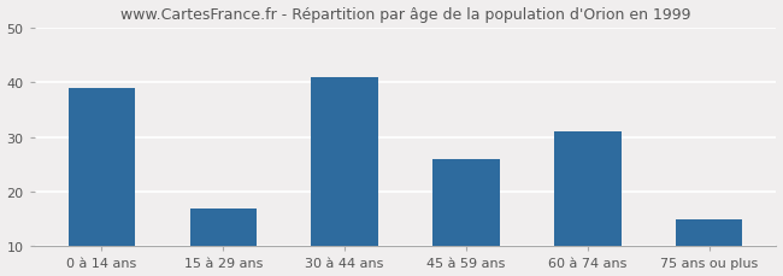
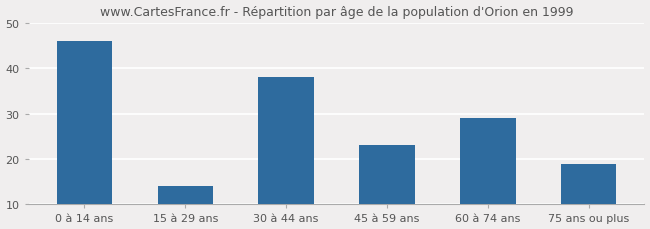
0 à 14 ans: 39 -> 46
15 à 29 ans: 17 -> 14
30 à 44 ans: 41 -> 38
45 à 59 ans: 26 -> 23
60 à 74 ans: 31 -> 29
75 ans ou plus: 15 -> 19
